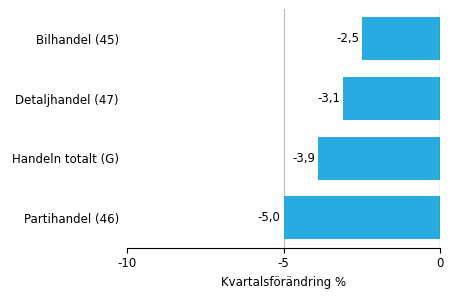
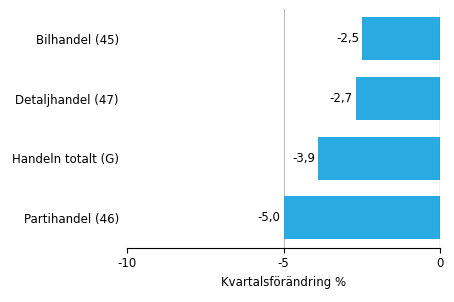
Detaljhandel (47): -3,1 -> -2,7
